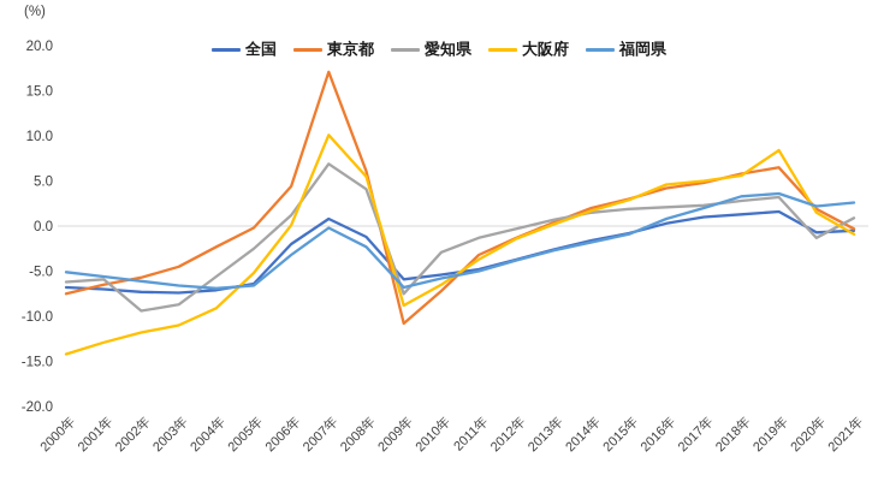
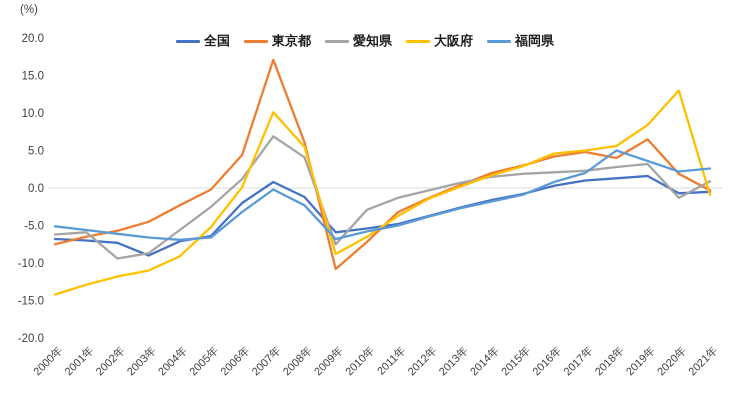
全国/2003年: -7 -> -9
東京都/2018年: 6 -> 4
福岡県/2018年: 3 -> 5
大阪府/2020年: 2 -> 13
